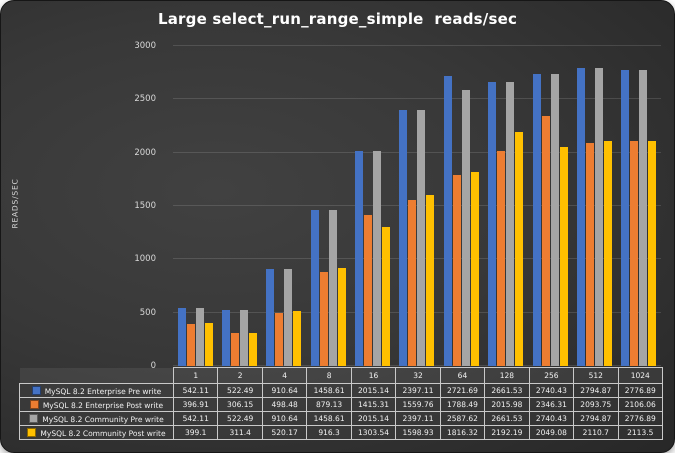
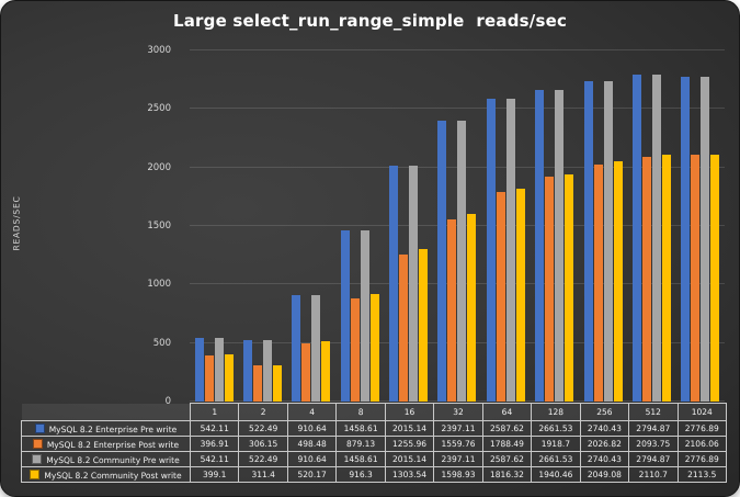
MySQL 8.2 Enterprise Post write/16: 1415.31 -> 1255.96
MySQL 8.2 Enterprise Pre write/64: 2721.69 -> 2587.62
MySQL 8.2 Enterprise Post write/128: 2015.98 -> 1918.7
MySQL 8.2 Community Post write/128: 2192.19 -> 1940.46
MySQL 8.2 Enterprise Post write/256: 2346.31 -> 2026.82
